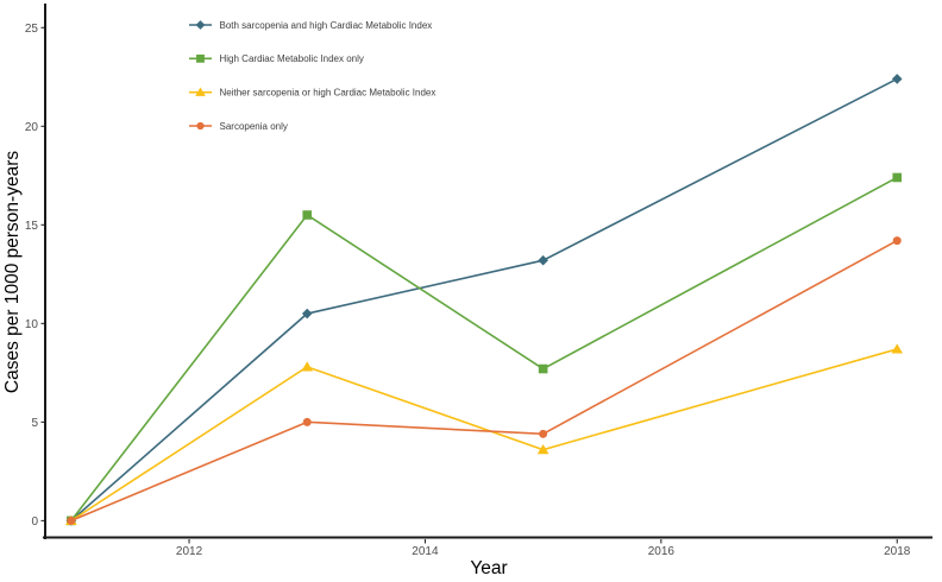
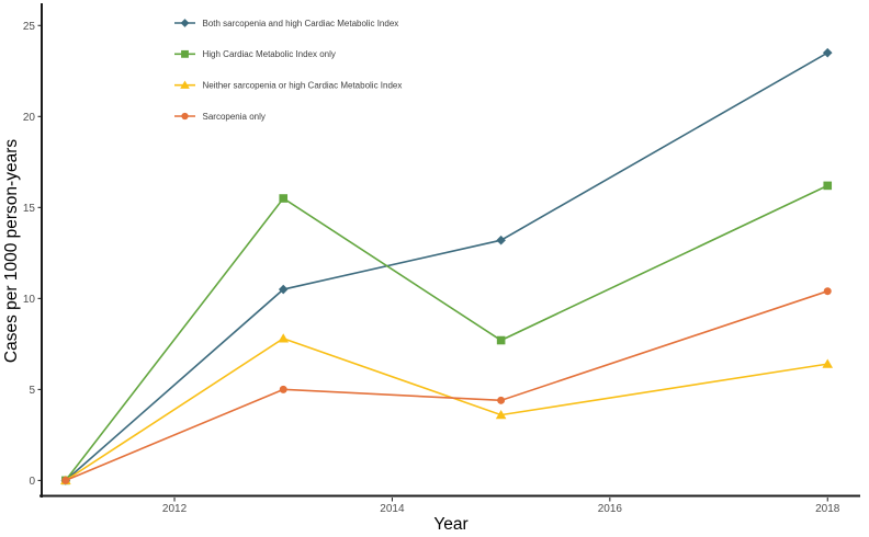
Both sarcopenia and high Cardiac Metabolic Index/2018: 22.4 -> 23.5
High Cardiac Metabolic Index only/2018: 17.4 -> 16.2
Neither sarcopenia or high Cardiac Metabolic Index/2018: 8.7 -> 6.4
Sarcopenia only/2018: 14.2 -> 10.4
